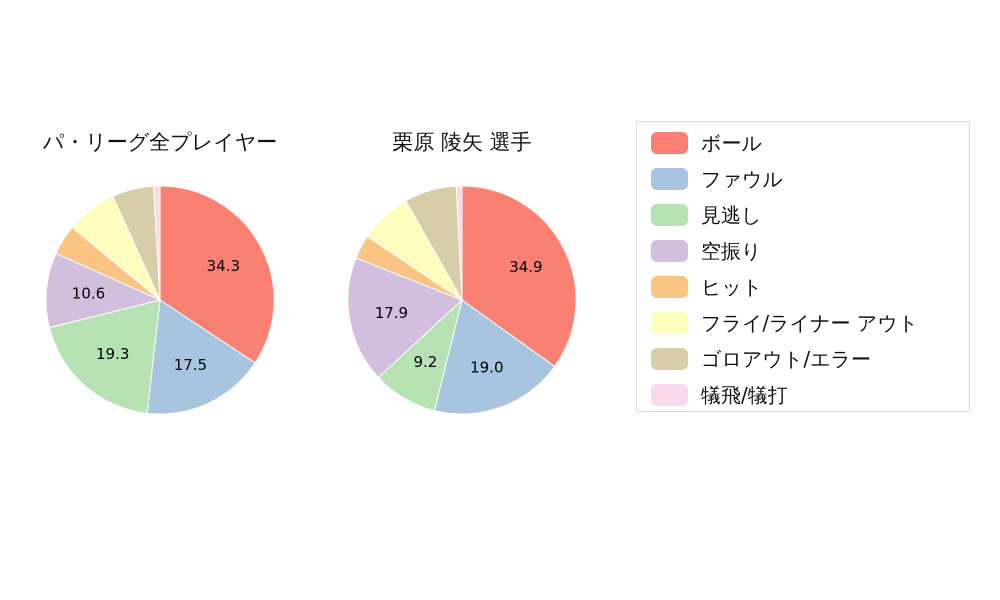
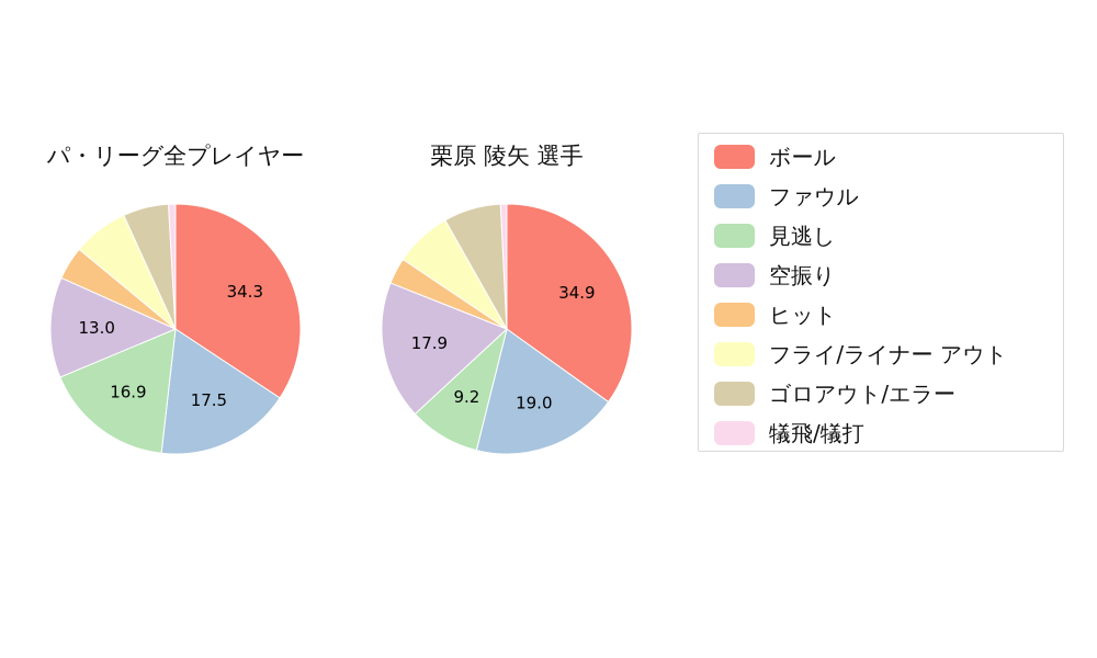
パ・リーグ全プレイヤー/見逃し: 19.3 -> 16.9
パ・リーグ全プレイヤー/空振り: 10.6 -> 13.0
